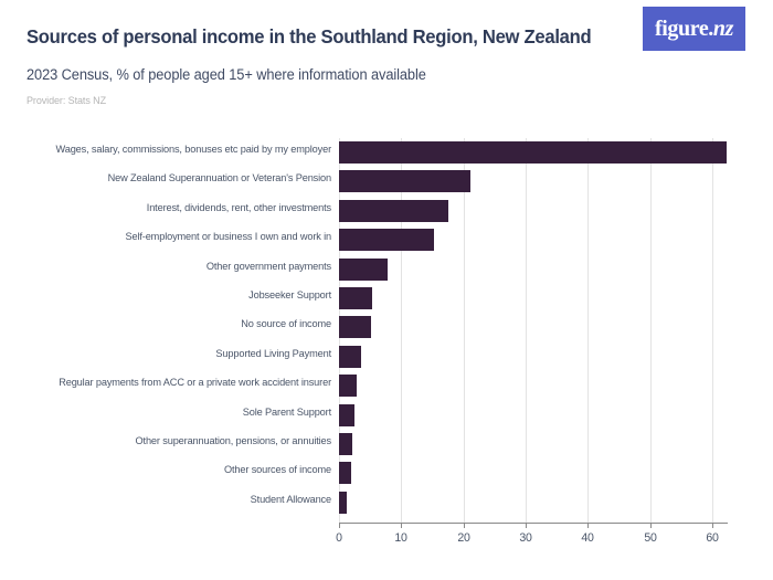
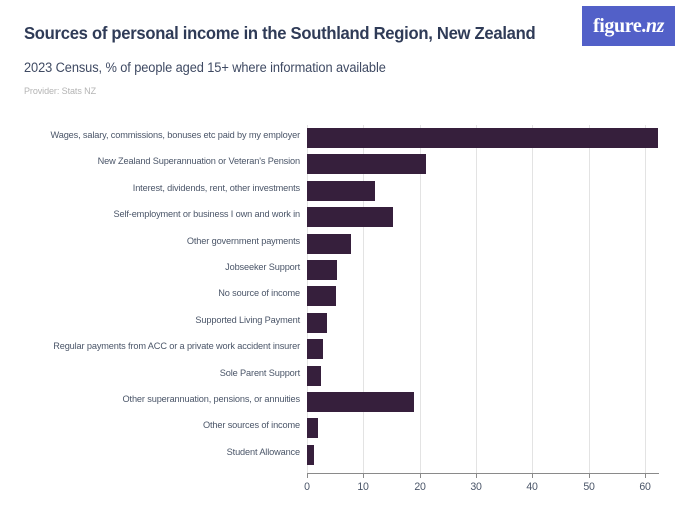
Interest, dividends, rent, other investments: 18 -> 12
Other superannuation, pensions, or annuities: 2 -> 19
